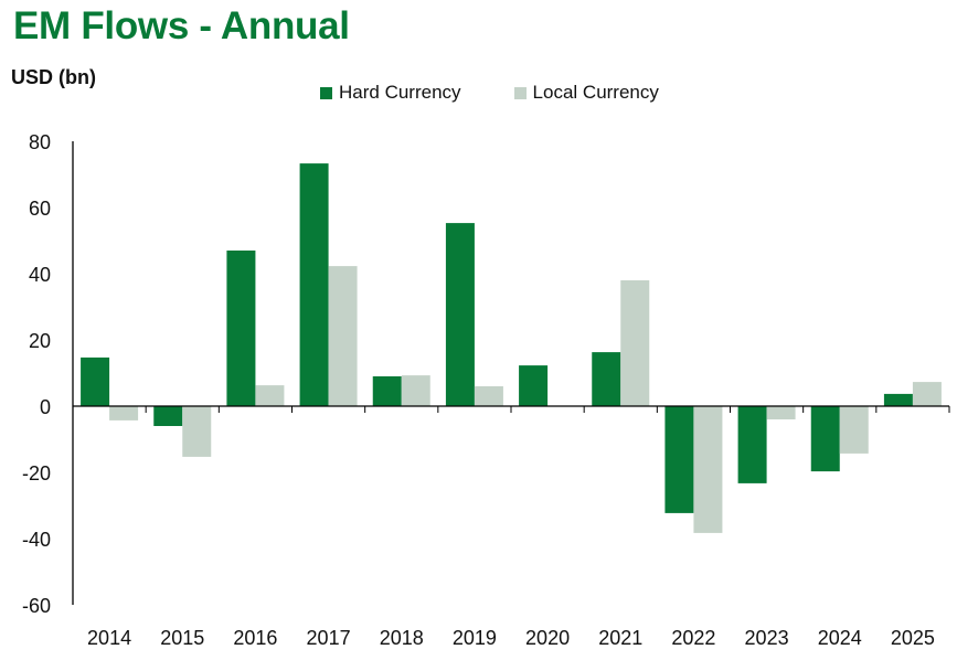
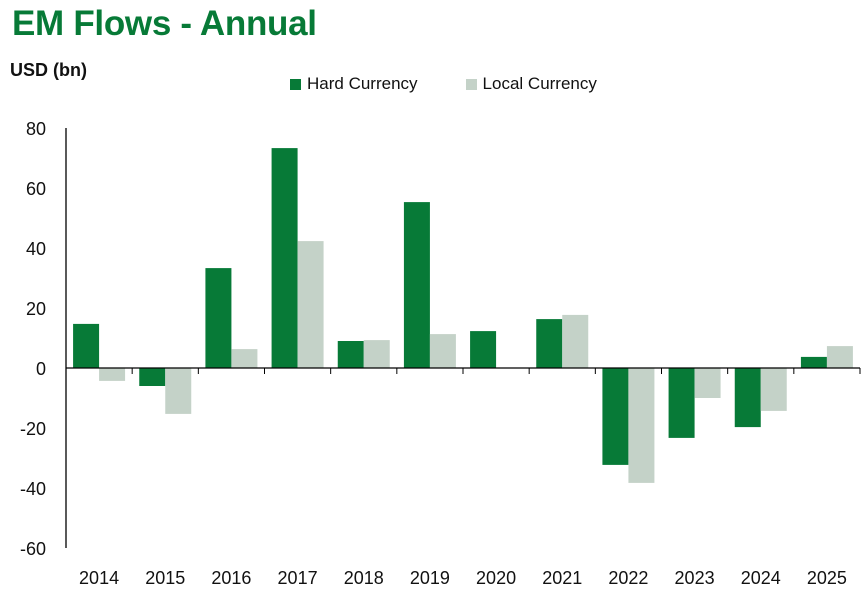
Hard Currency/2016: 47 -> 33
Local Currency/2019: 6 -> 11
Local Currency/2021: 38 -> 18
Local Currency/2023: -4 -> -10
